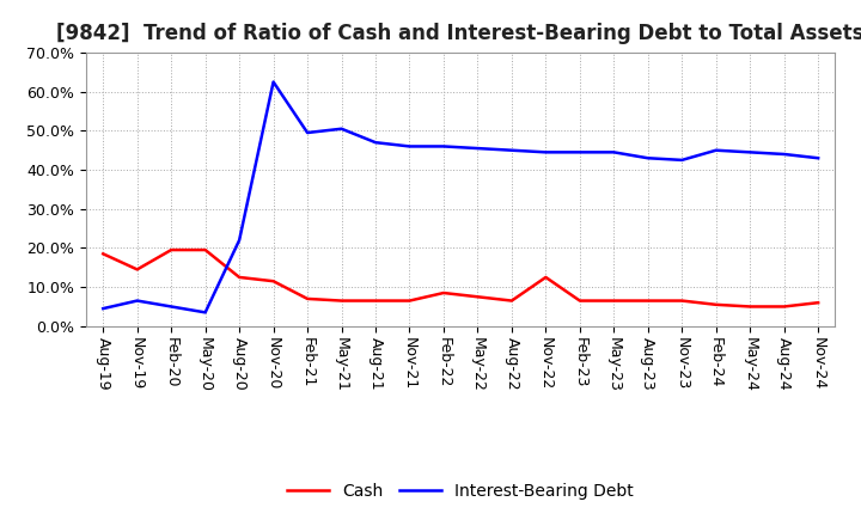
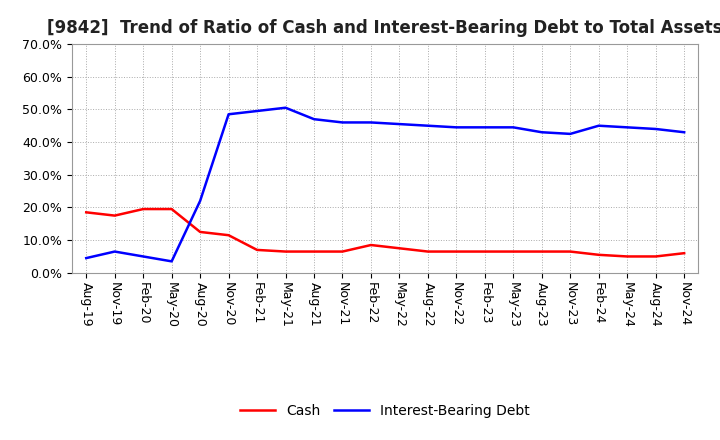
Cash/Nov-19: 14.5% -> 17.5%
Interest-Bearing Debt/Nov-20: 62.5% -> 48.5%
Cash/Nov-22: 12.5% -> 6.5%
